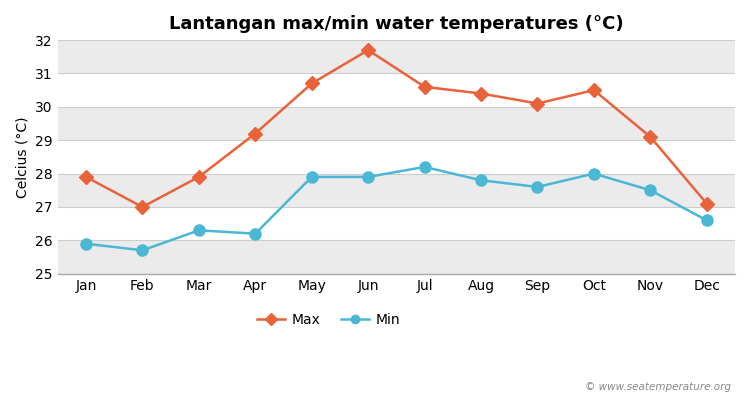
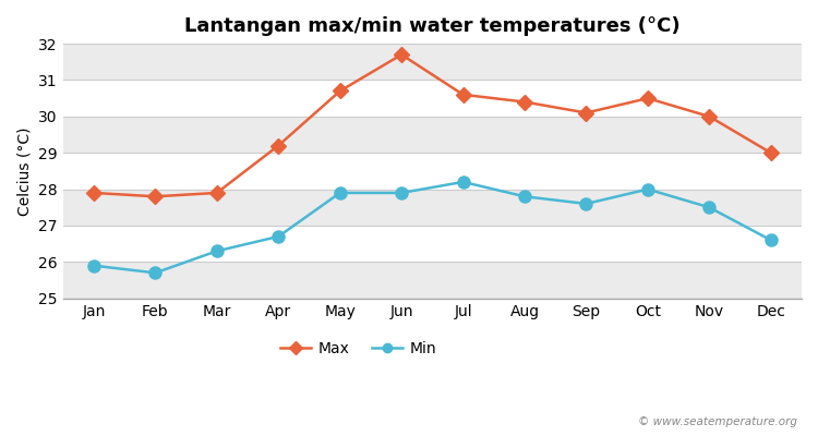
Max/Feb: 27.0 -> 27.8
Min/Apr: 26.2 -> 26.7
Max/Nov: 29.1 -> 30.0
Max/Dec: 27.1 -> 29.0
